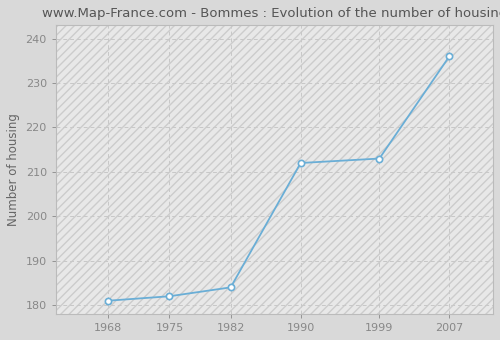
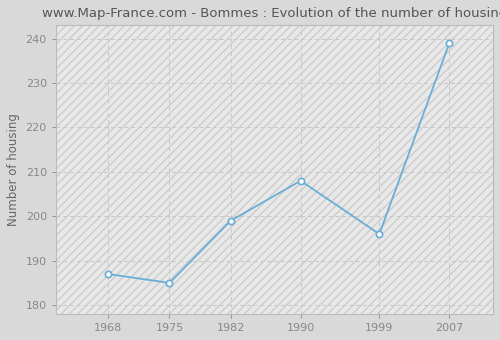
1968: 181 -> 187
1975: 182 -> 185
1982: 184 -> 199
1990: 212 -> 208
1999: 213 -> 196
2007: 236 -> 239
